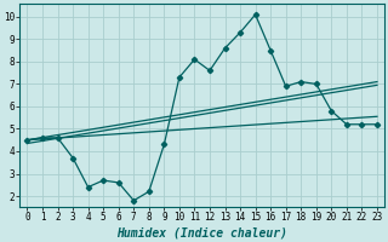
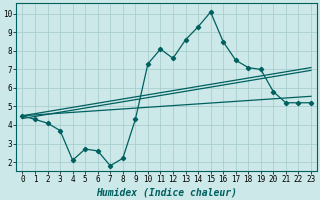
1: 4.6 -> 4.3
2: 4.6 -> 4.1
4: 2.4 -> 2.1
17: 6.9 -> 7.5
